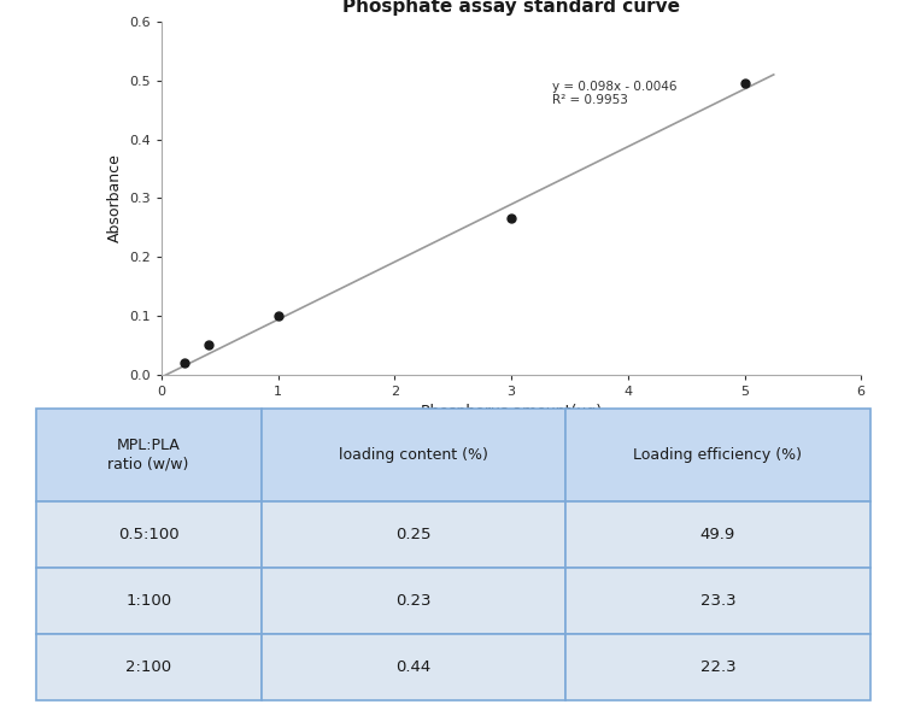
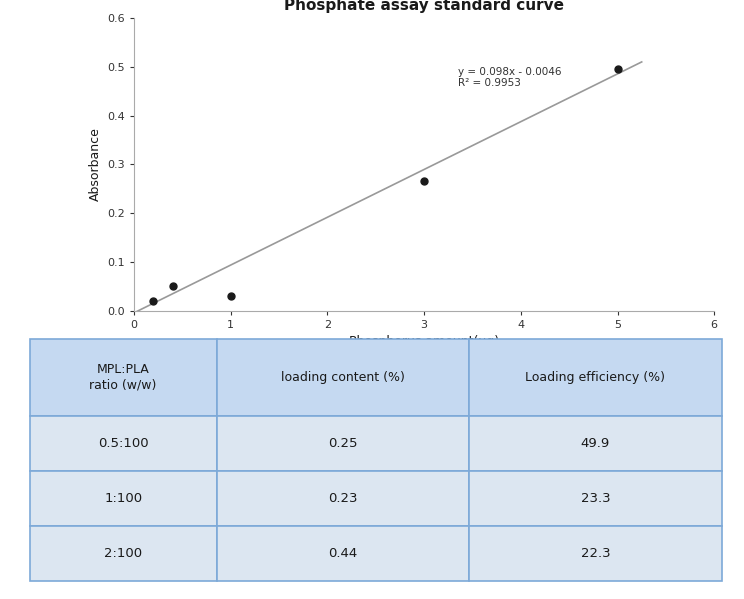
1: 0.100 -> 0.030
